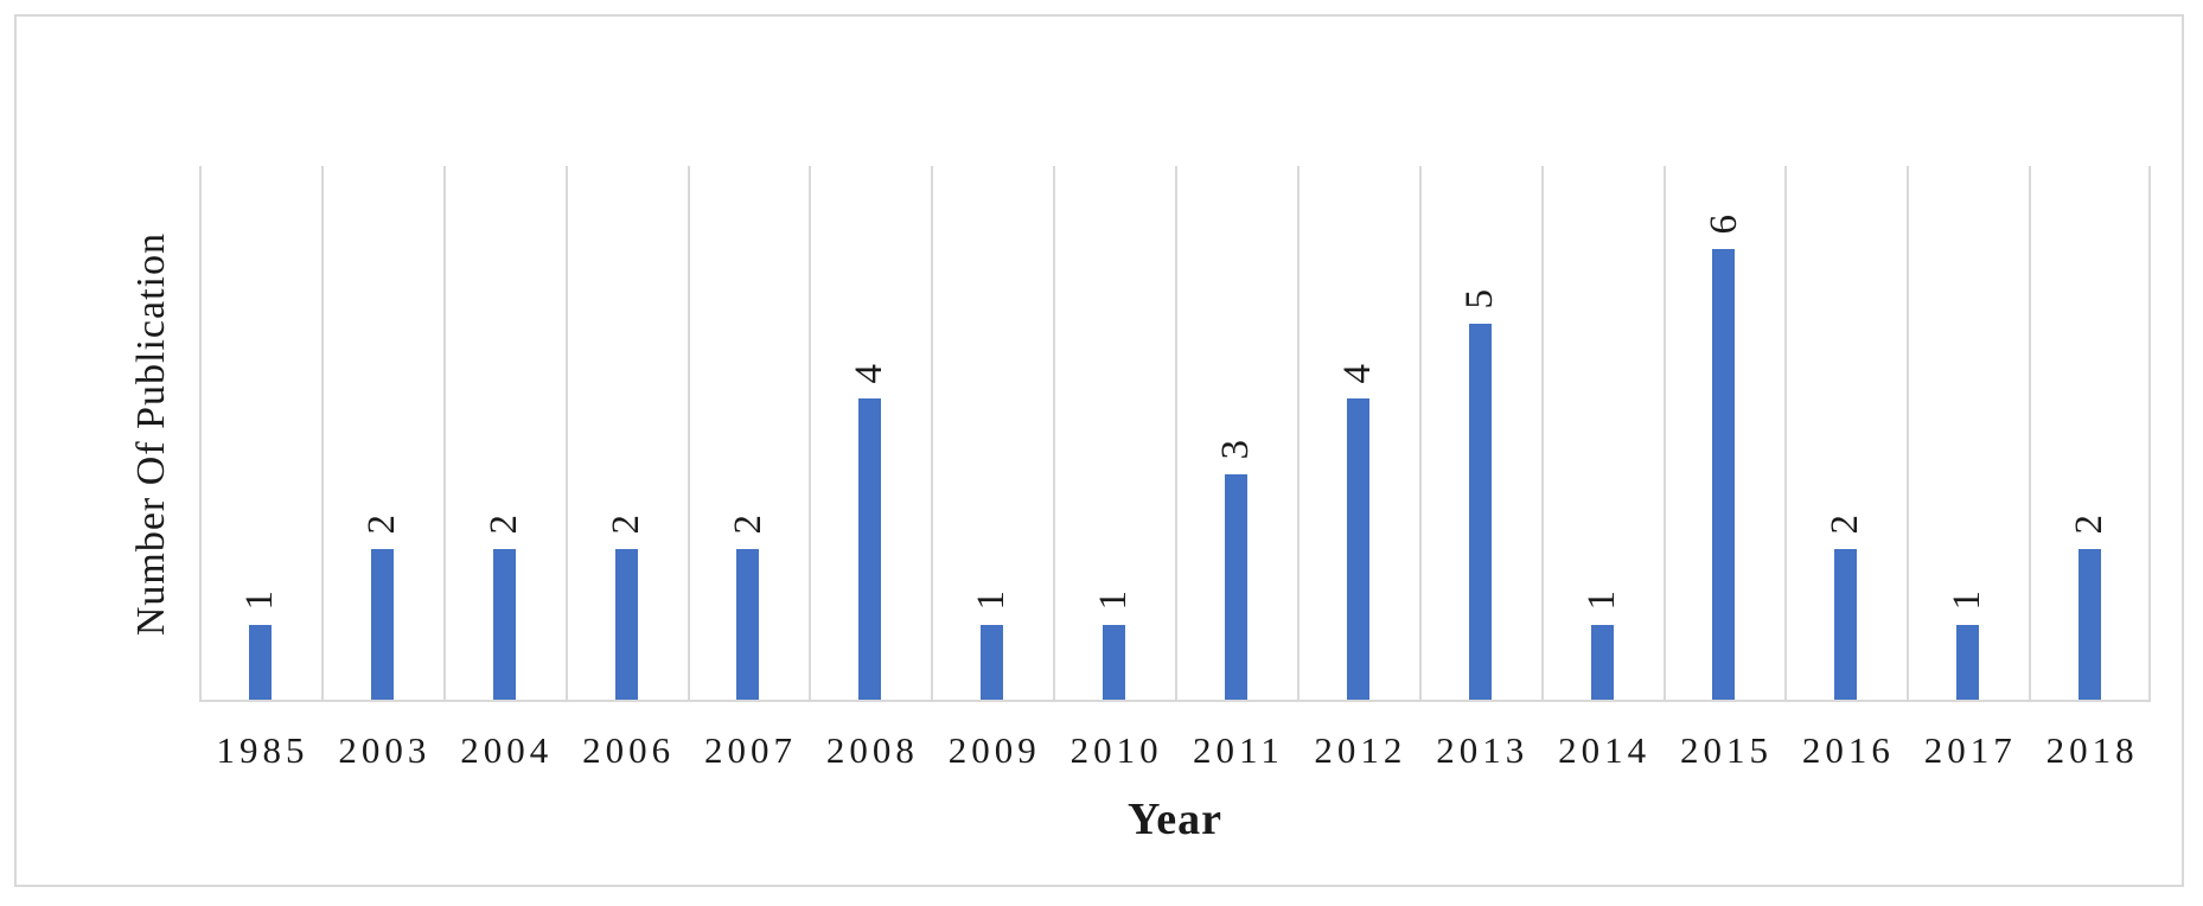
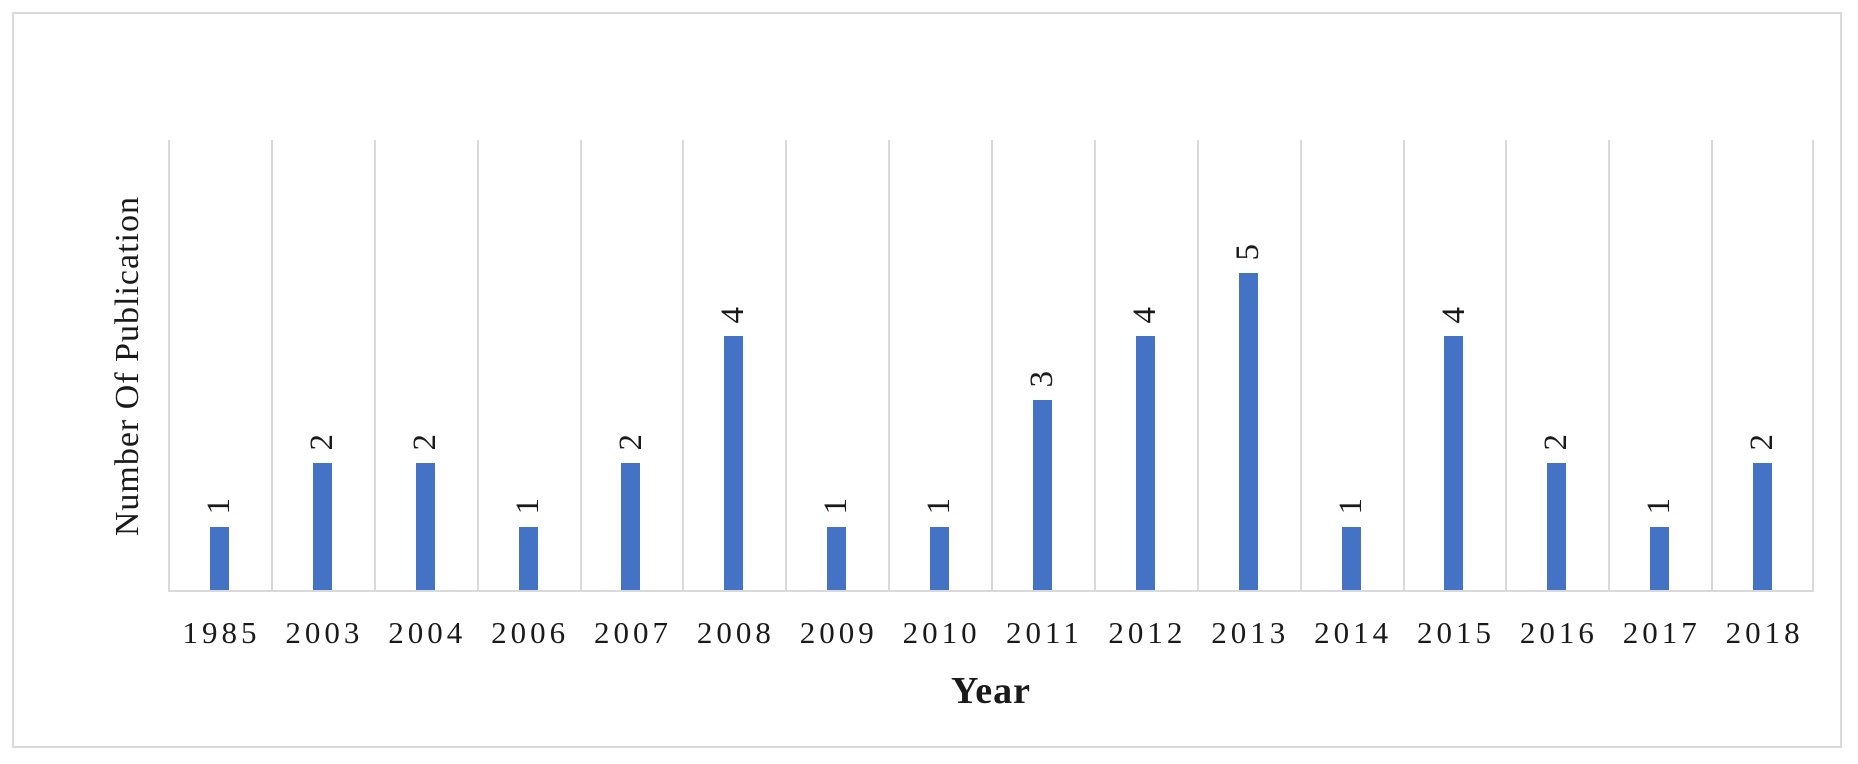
2006: 2 -> 1
2015: 6 -> 4
